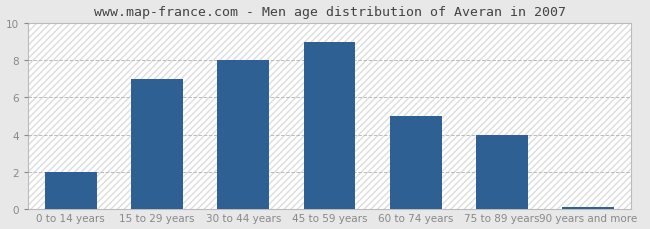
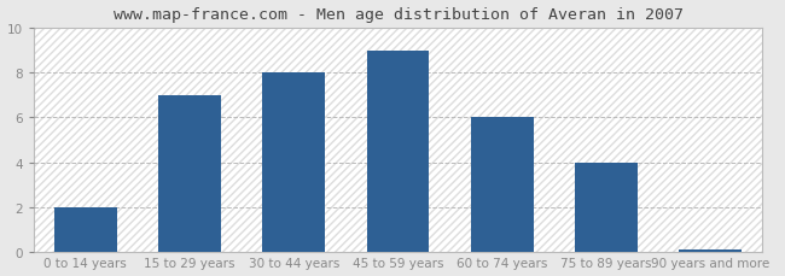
60 to 74 years: 5.0 -> 6.0
